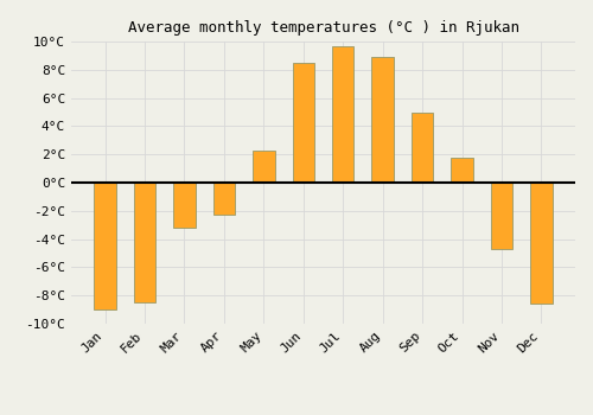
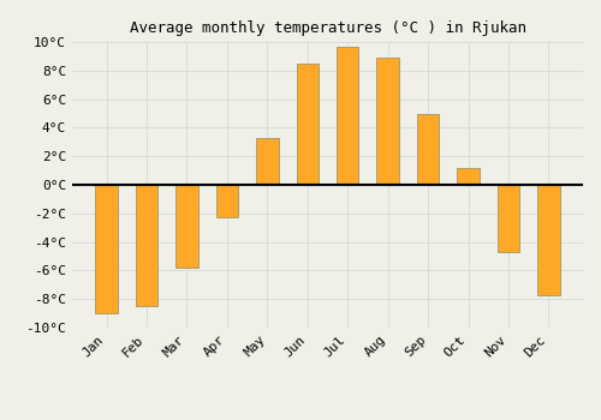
Mar: -3.2°C -> -5.8°C
May: 2.3°C -> 3.3°C
Oct: 1.8°C -> 1.2°C
Dec: -8.6°C -> -7.7°C
